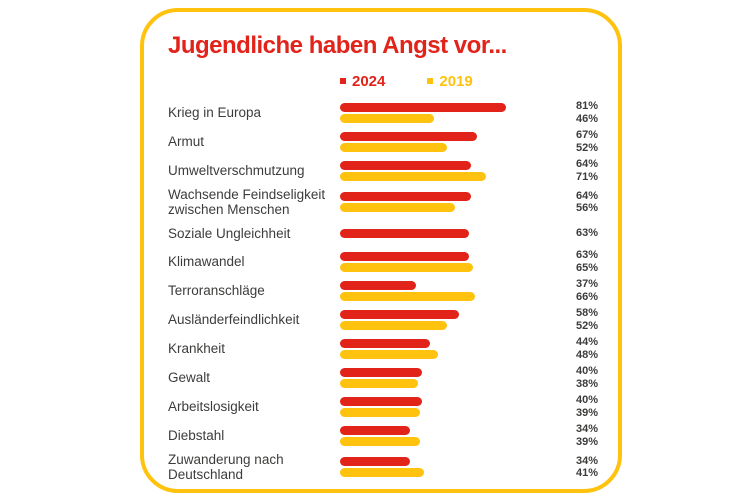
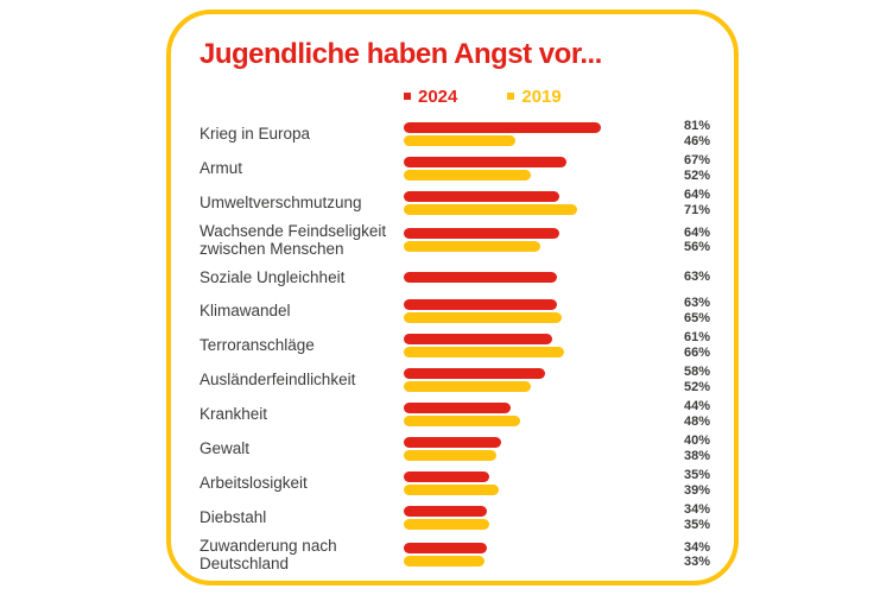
2024/Terroranschläge: 37% -> 61%
2024/Arbeitslosigkeit: 40% -> 35%
2019/Diebstahl: 39% -> 35%
2019/Zuwanderung nach Deutschland: 41% -> 33%
